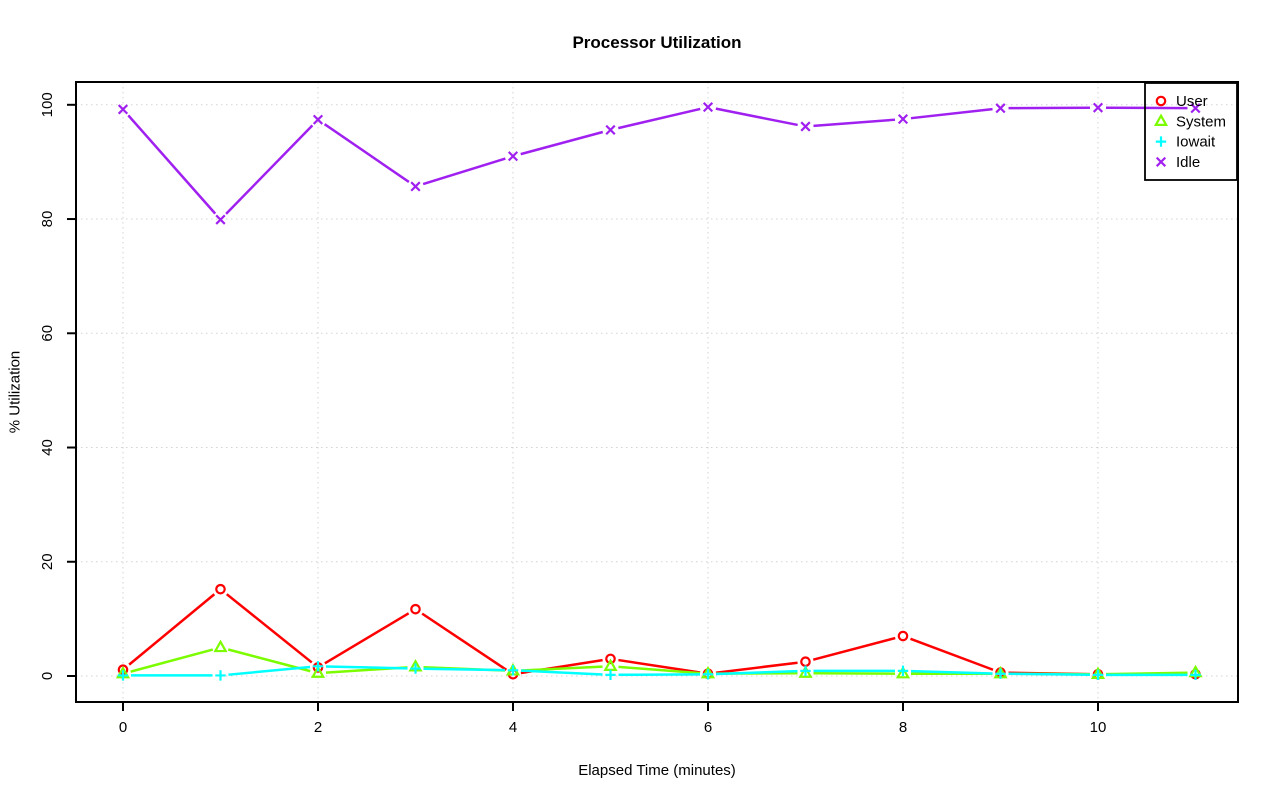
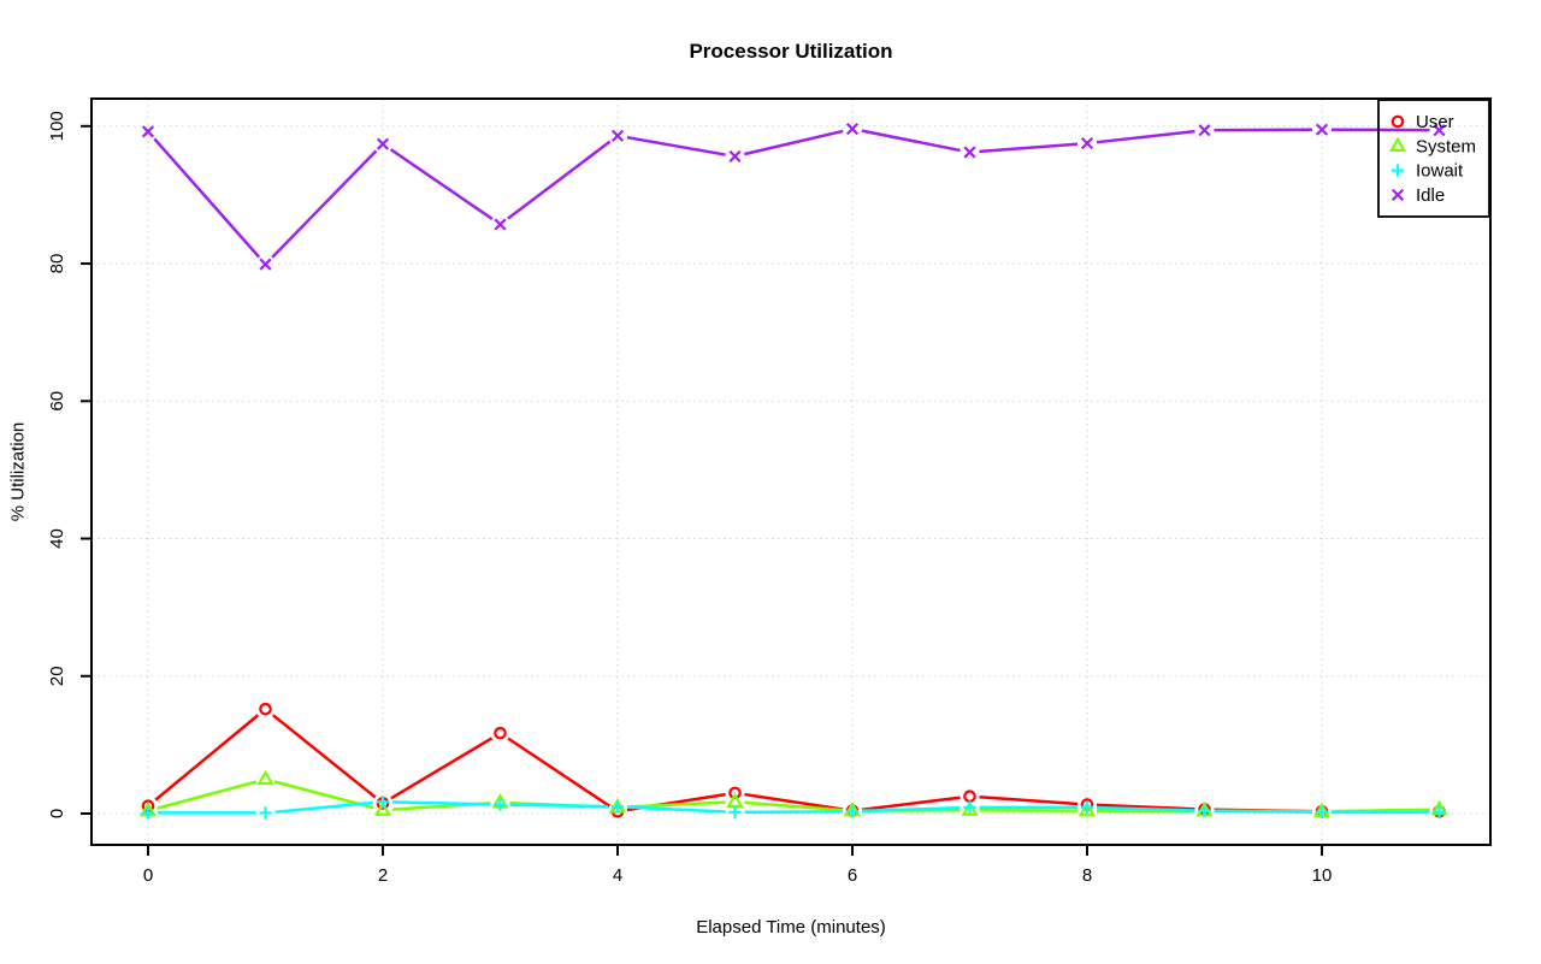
Idle/4: 91 -> 99
User/8: 7 -> 1
